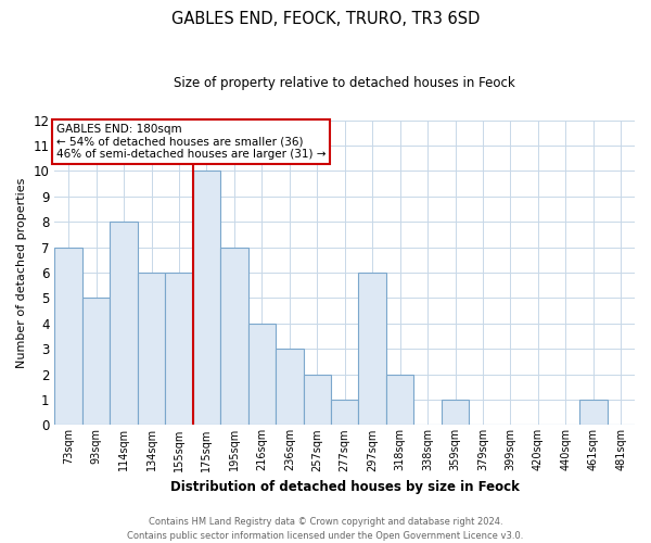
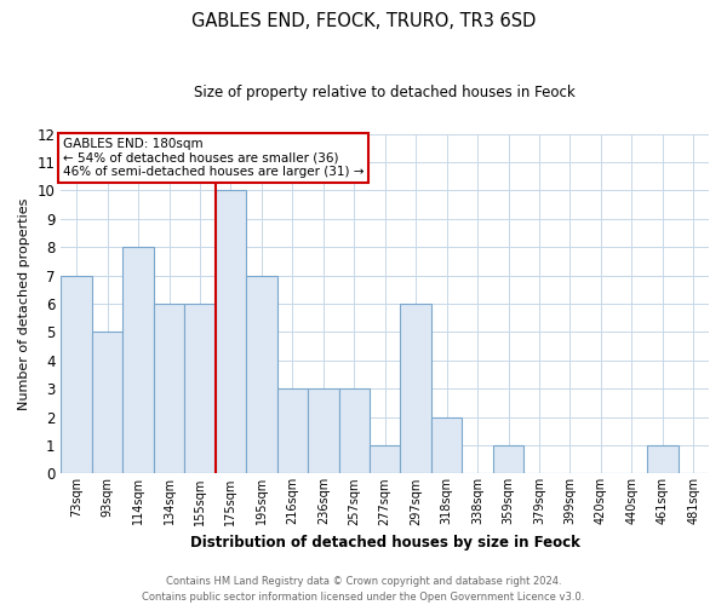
216sqm: 4 -> 3
257sqm: 2 -> 3
